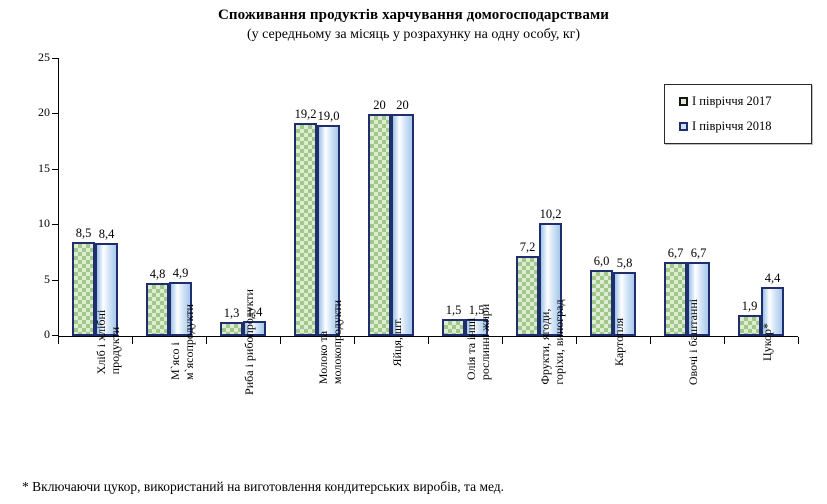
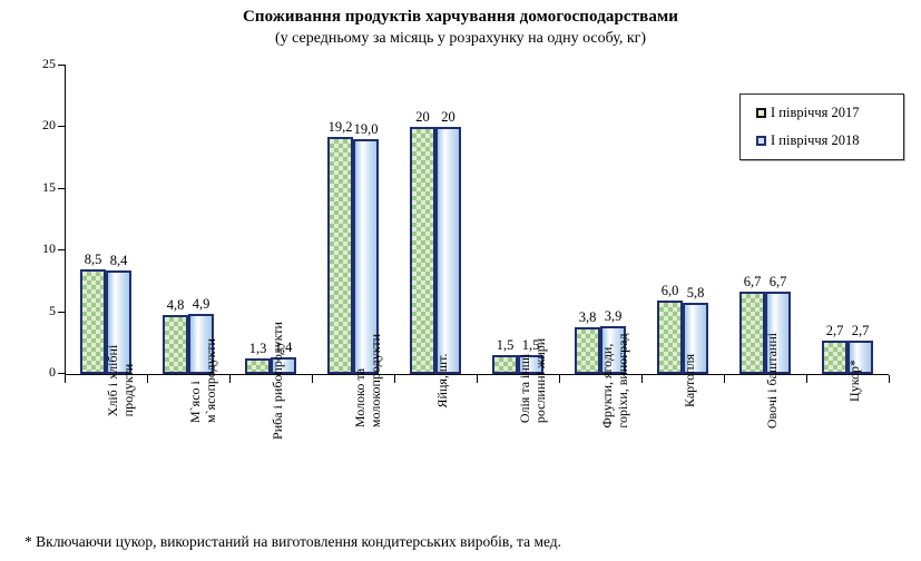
I півріччя 2017/Фрукти, ягоди, горіхи, виноград: 7,2 -> 3,8
I півріччя 2018/Фрукти, ягоди, горіхи, виноград: 10,2 -> 3,9
I півріччя 2017/Цукор*: 1,9 -> 2,7
I півріччя 2018/Цукор*: 4,4 -> 2,7
